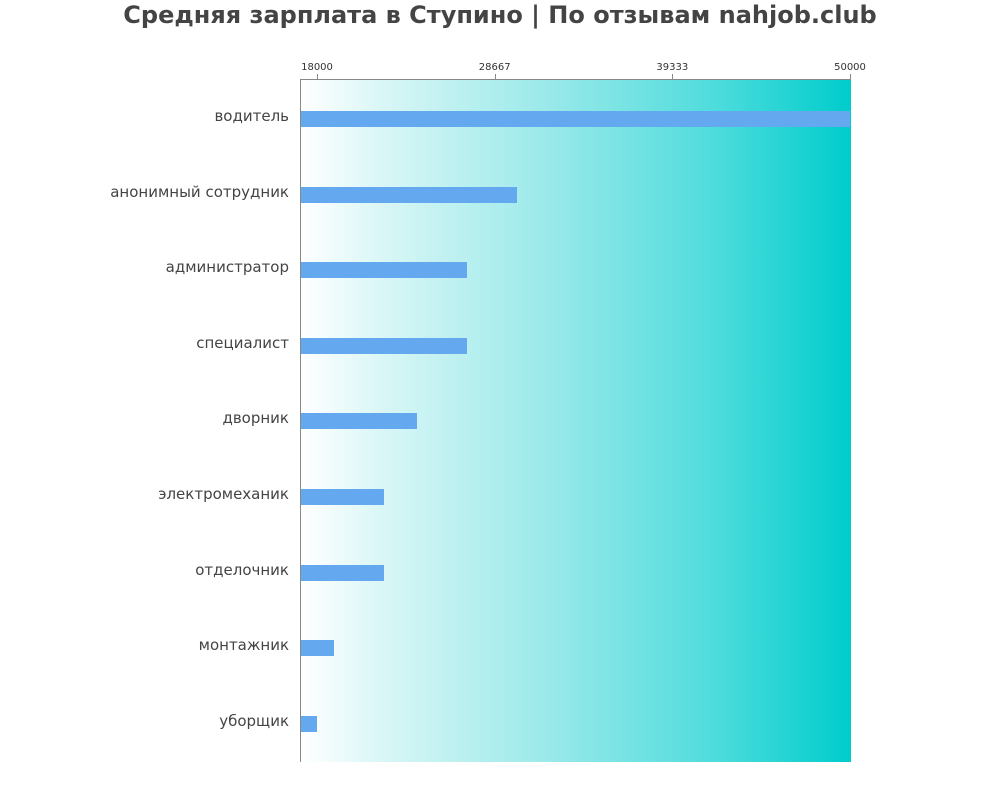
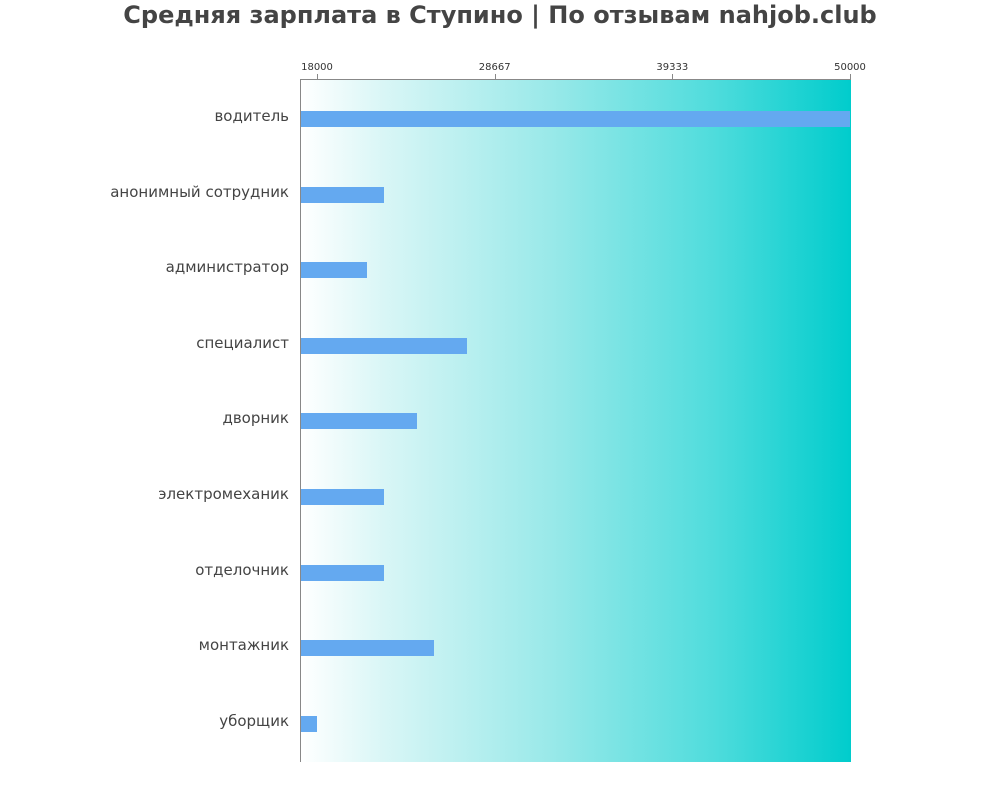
анонимный сотрудник: 30000 -> 22000
администратор: 27000 -> 21000
монтажник: 19000 -> 25000
